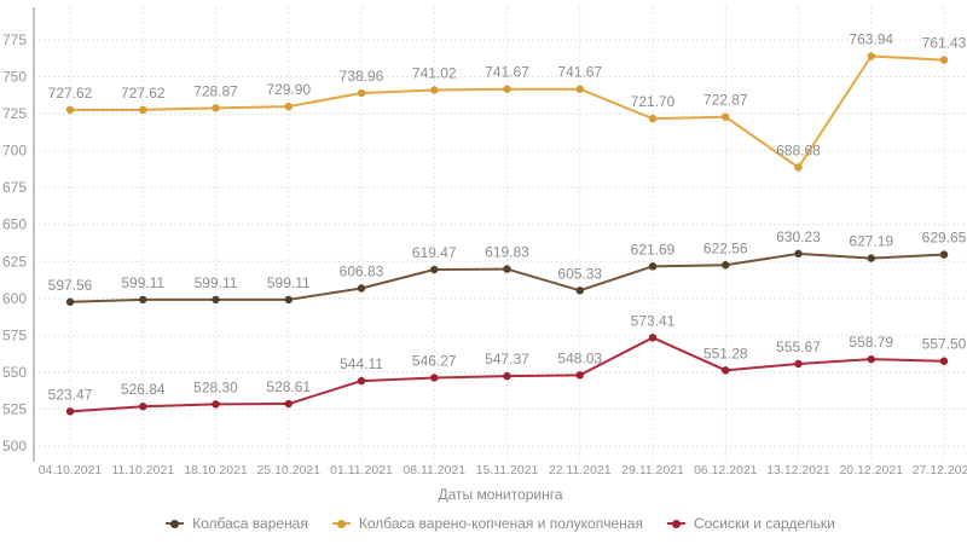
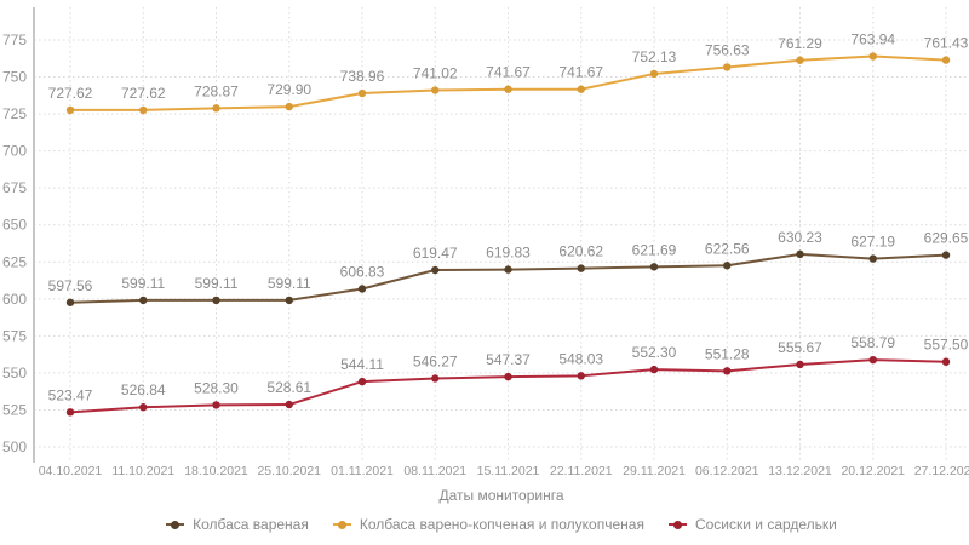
Колбаса вареная/22.11.2021: 605.33 -> 620.62
Колбаса варено-копченая и полукопченая/29.11.2021: 721.70 -> 752.13
Сосиски и сардельки/29.11.2021: 573.41 -> 552.30
Колбаса варено-копченая и полукопченая/06.12.2021: 722.87 -> 756.63
Колбаса варено-копченая и полукопченая/13.12.2021: 688.68 -> 761.29
